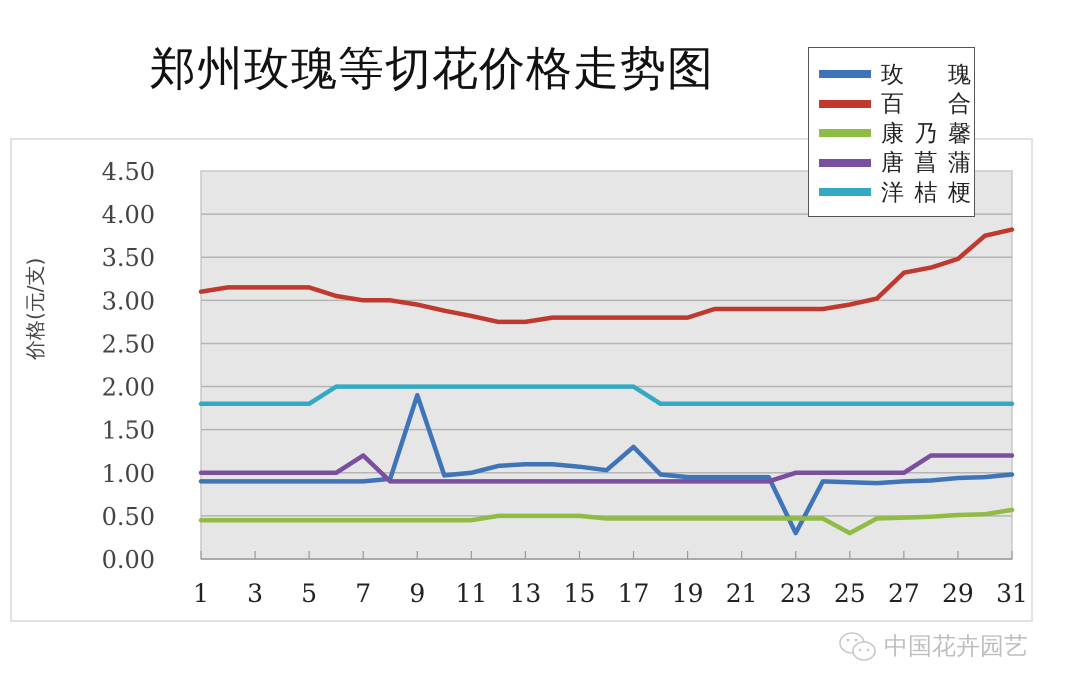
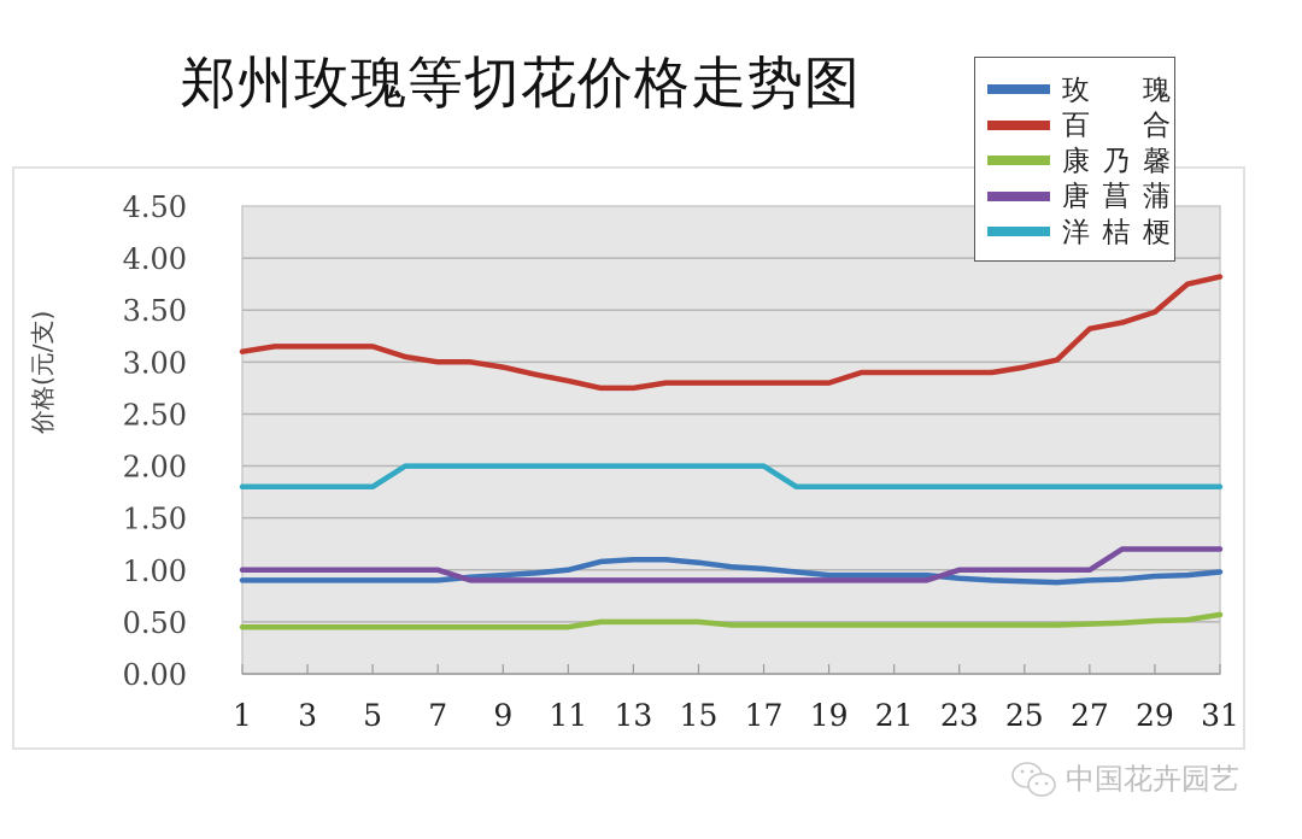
唐菖蒲/7: 1.2 -> 1.0
玫瑰/9: 1.9 -> 0.9
玫瑰/17: 1.3 -> 1.0
玫瑰/23: 0.3 -> 0.9
康乃馨/25: 0.3 -> 0.5
